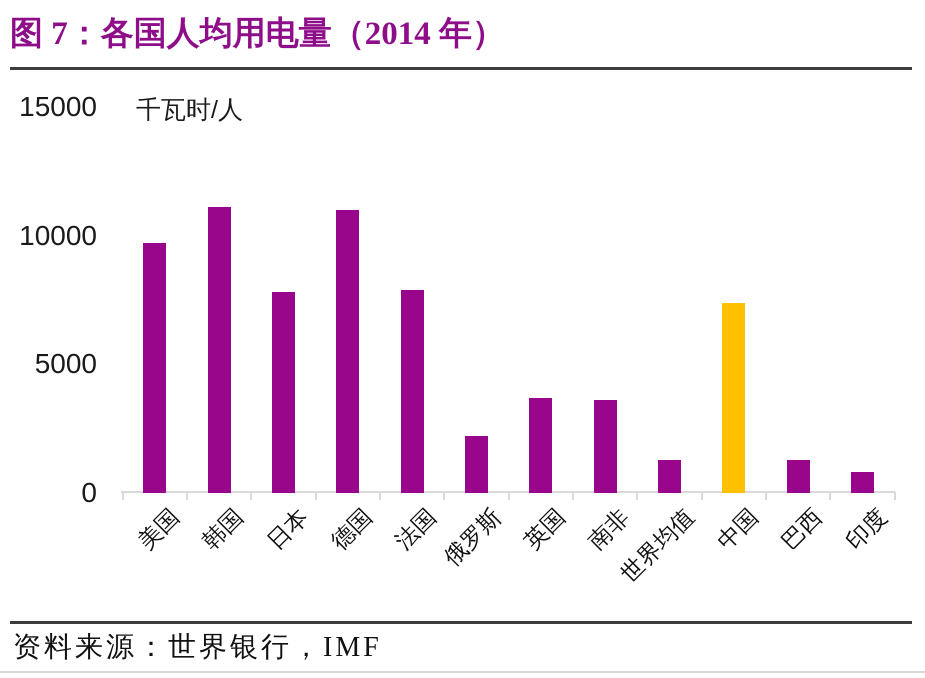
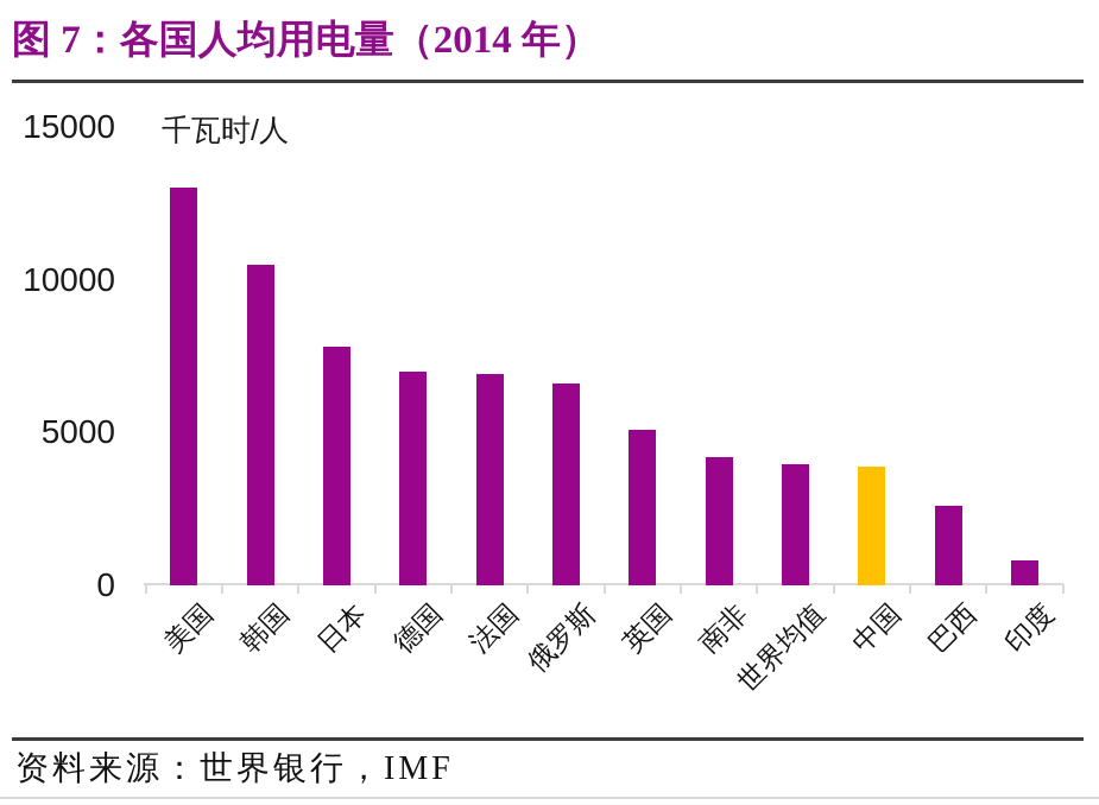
美国: 9700 -> 13000
韩国: 11100 -> 10500
德国: 11000 -> 7000
法国: 7900 -> 6900
俄罗斯: 2200 -> 6600
英国: 3700 -> 5100
南非: 3600 -> 4200
世界均值: 1300 -> 4000
中国: 7400 -> 3900
巴西: 1300 -> 2600
